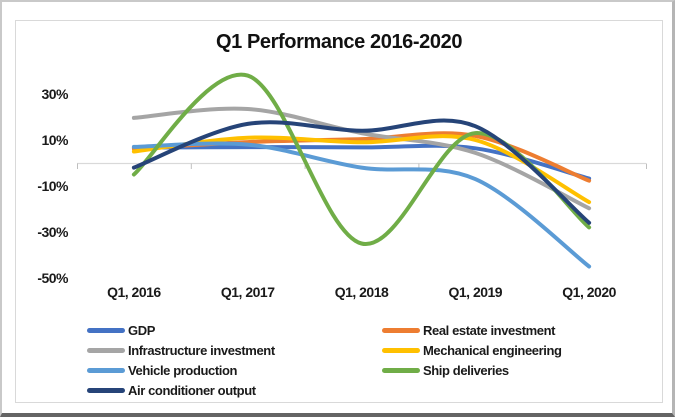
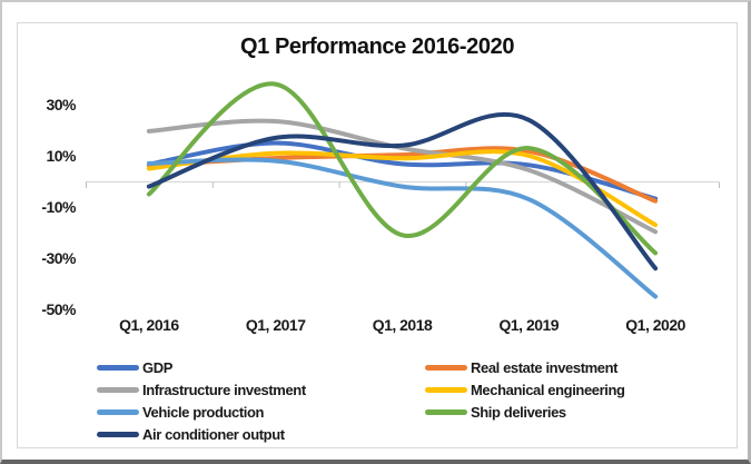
GDP/Q1, 2017: 7% -> 15%
Ship deliveries/Q1, 2018: -35% -> -21%
Air conditioner output/Q1, 2019: 16% -> 24%
Air conditioner output/Q1, 2020: -26% -> -34%
